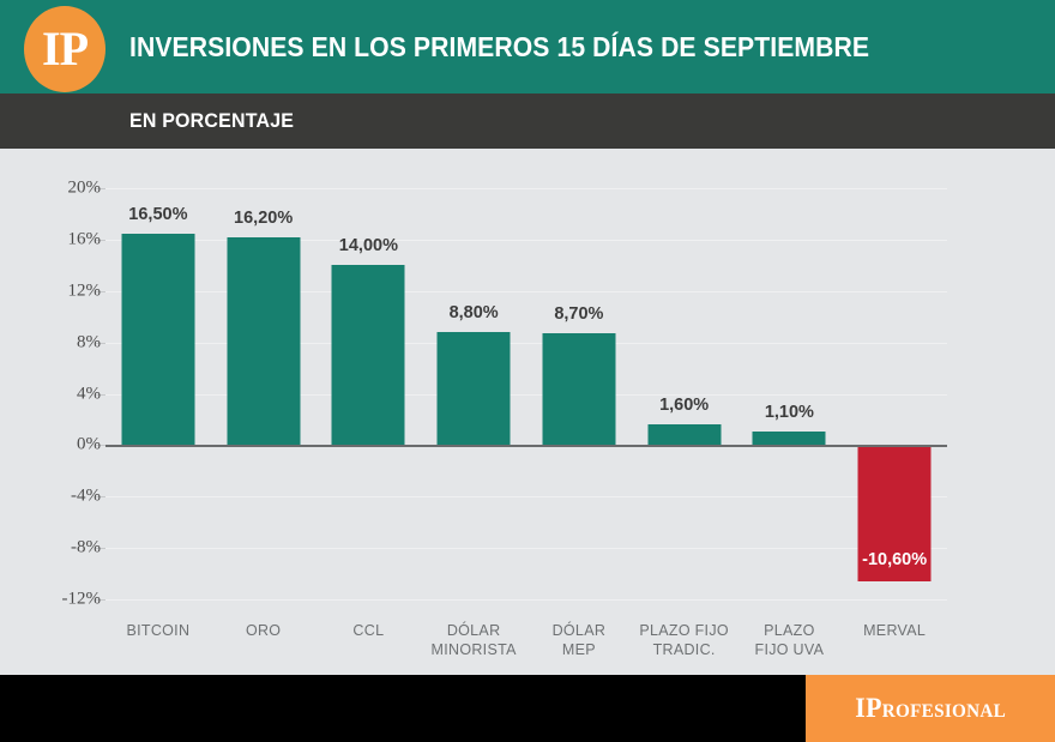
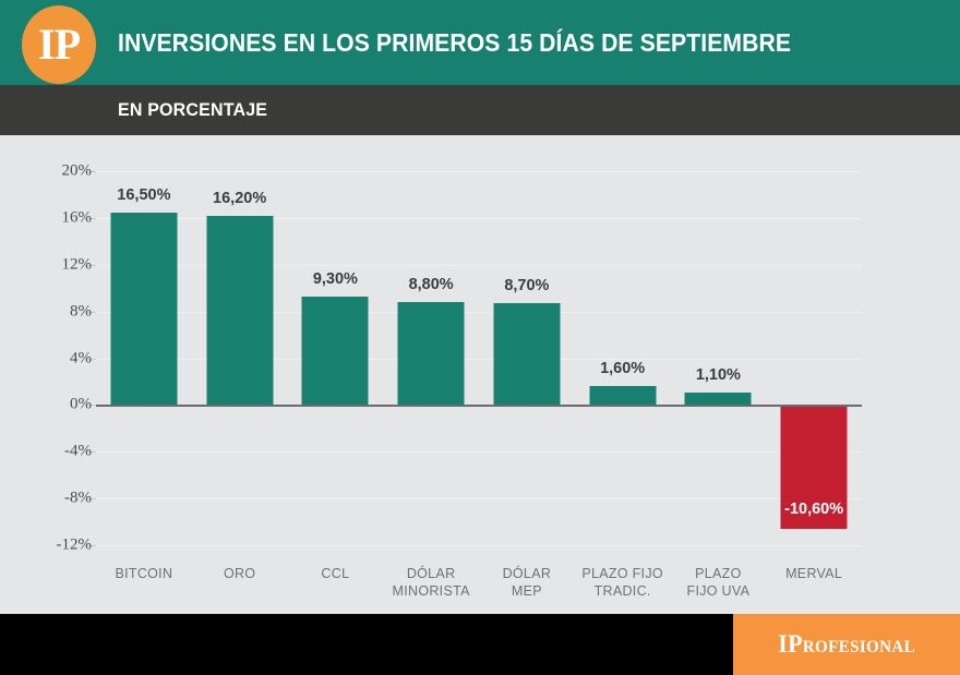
CCL: 14,00% -> 9,30%
